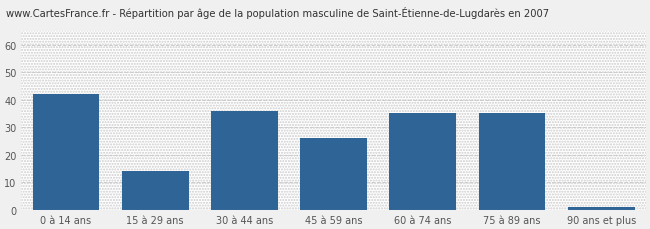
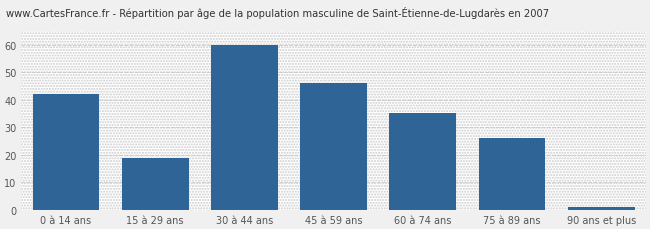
15 à 29 ans: 14 -> 19
30 à 44 ans: 36 -> 60
45 à 59 ans: 26 -> 46
75 à 89 ans: 35 -> 26
